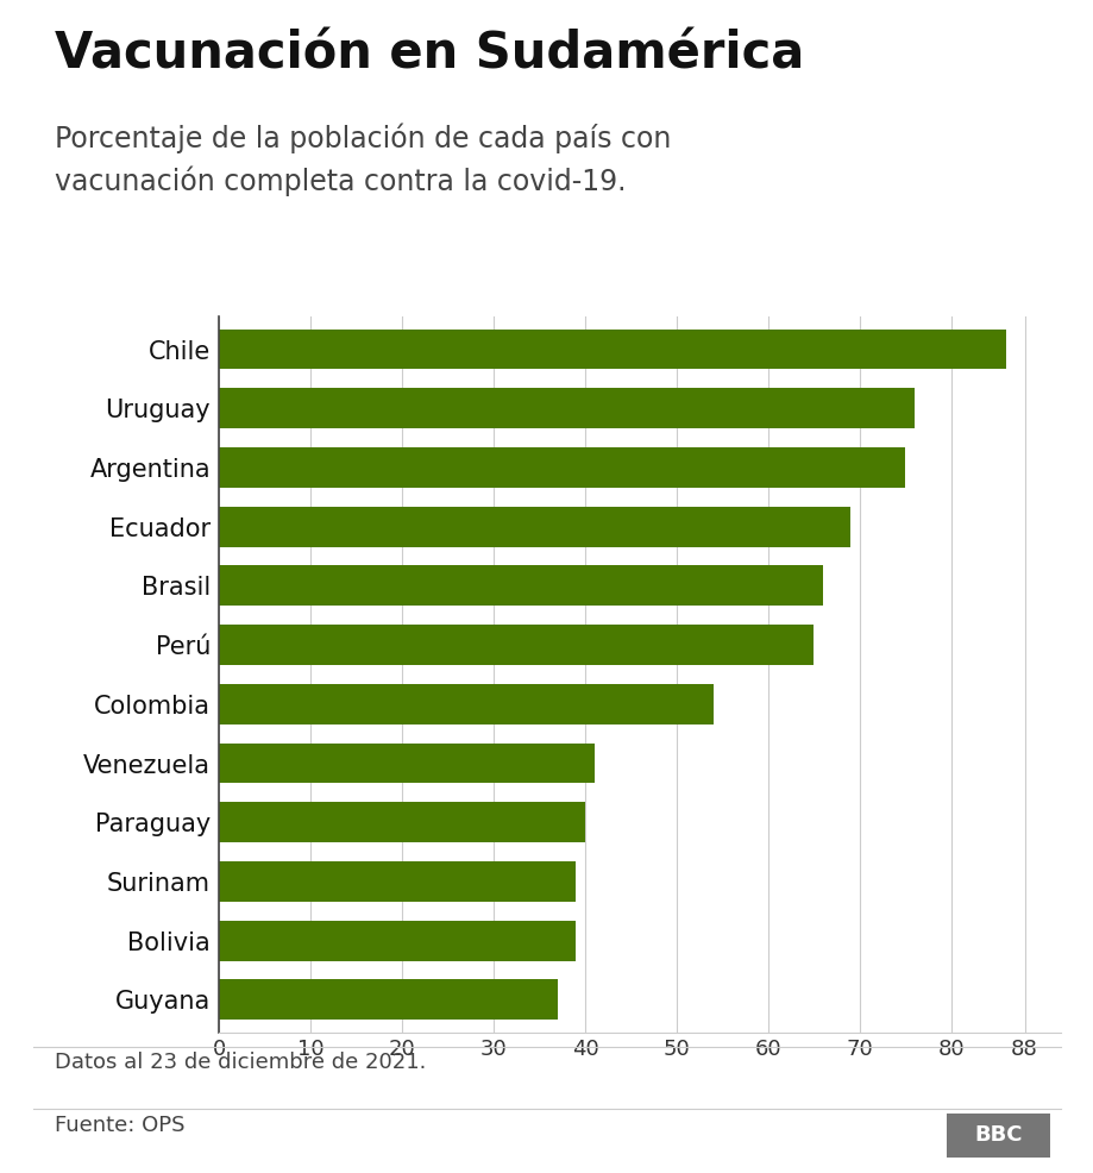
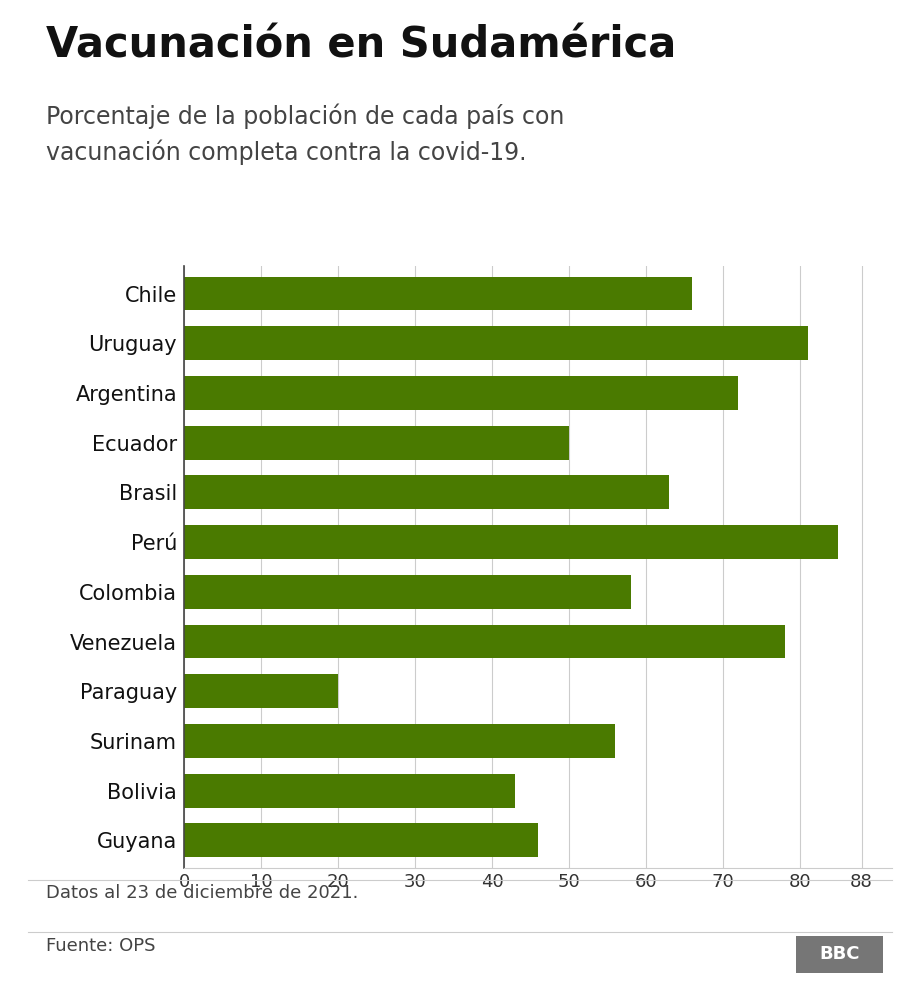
Chile: 86 -> 66
Uruguay: 76 -> 81
Argentina: 75 -> 72
Ecuador: 69 -> 50
Brasil: 66 -> 63
Perú: 65 -> 85
Colombia: 54 -> 58
Venezuela: 41 -> 78
Paraguay: 40 -> 20
Surinam: 39 -> 56
Bolivia: 39 -> 43
Guyana: 37 -> 46
